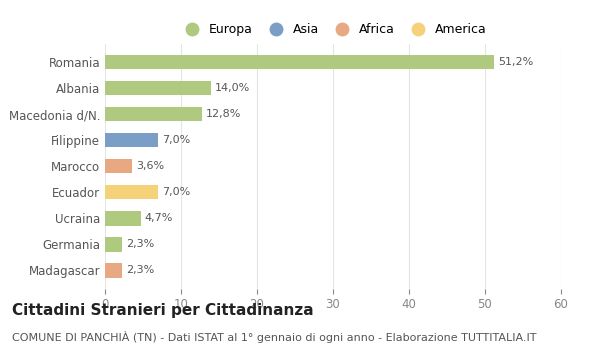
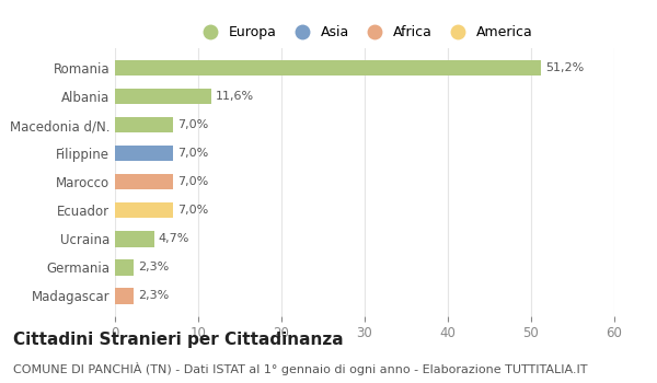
Albania: 14,0% -> 11,6%
Macedonia d/N.: 12,8% -> 7,0%
Marocco: 3,6% -> 7,0%
